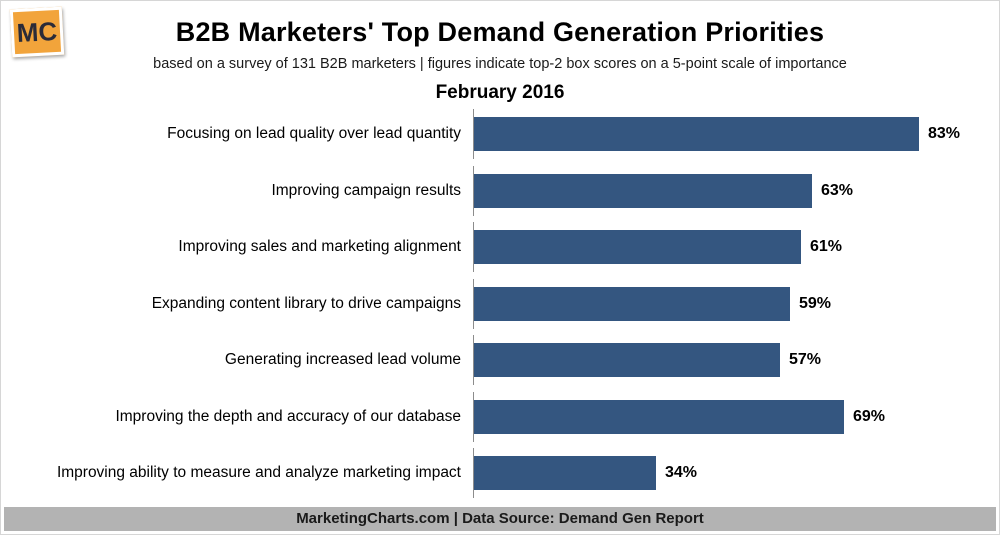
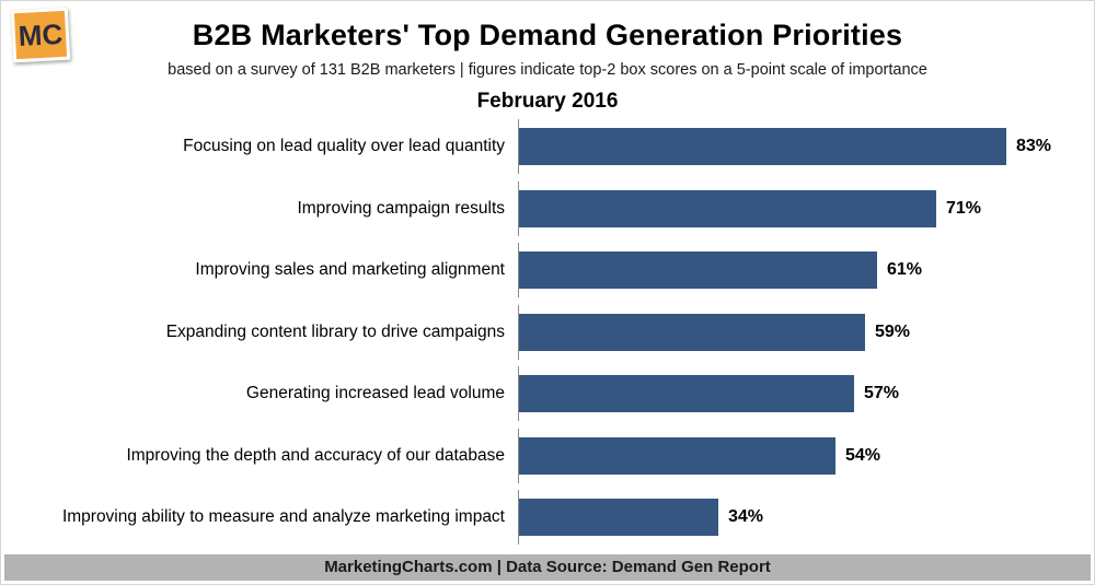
Improving campaign results: 63% -> 71%
Improving the depth and accuracy of our database: 69% -> 54%
